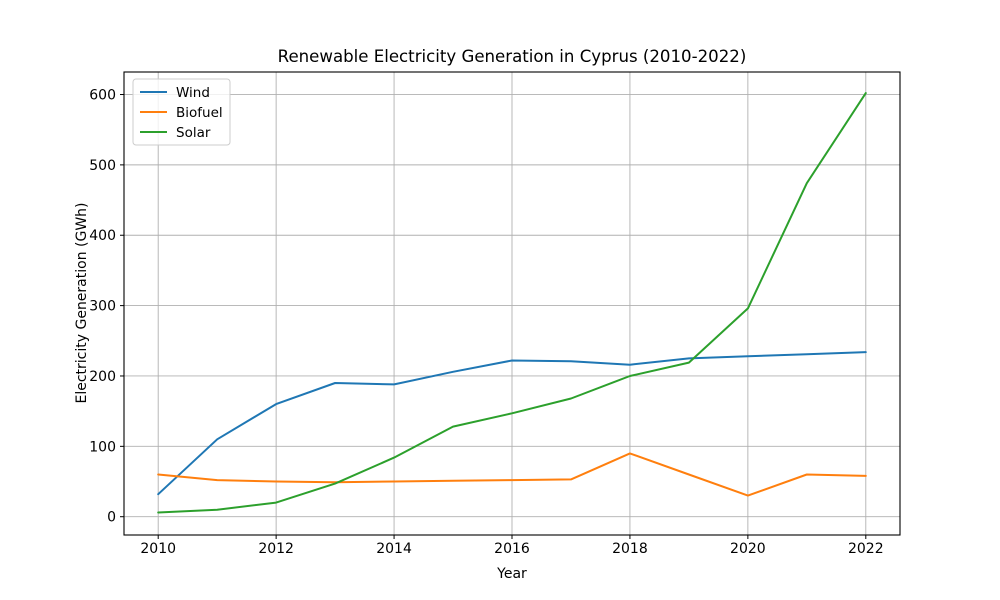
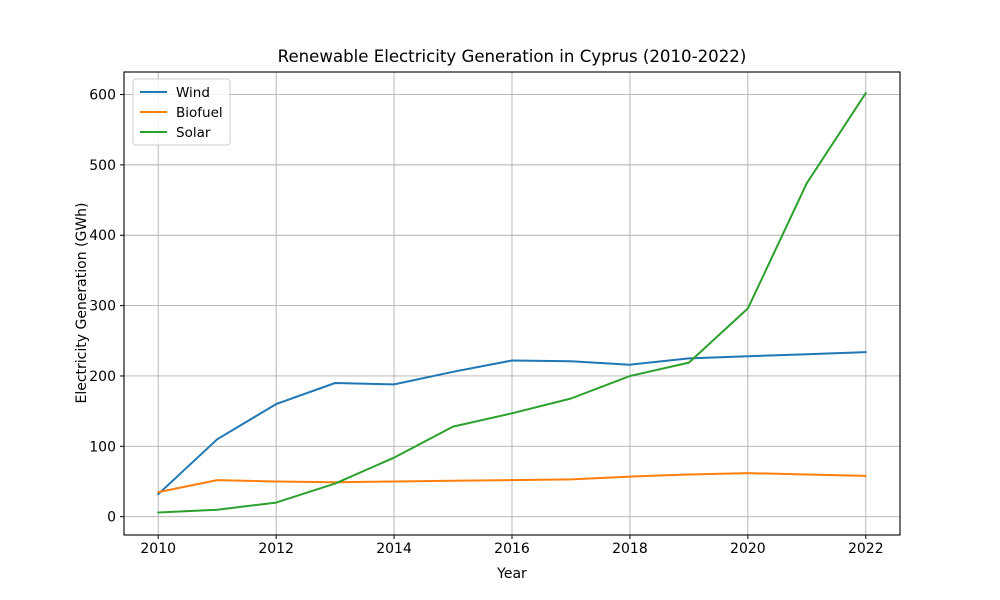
Biofuel/2010: 60 -> 40
Biofuel/2018: 90 -> 60
Biofuel/2020: 30 -> 60
